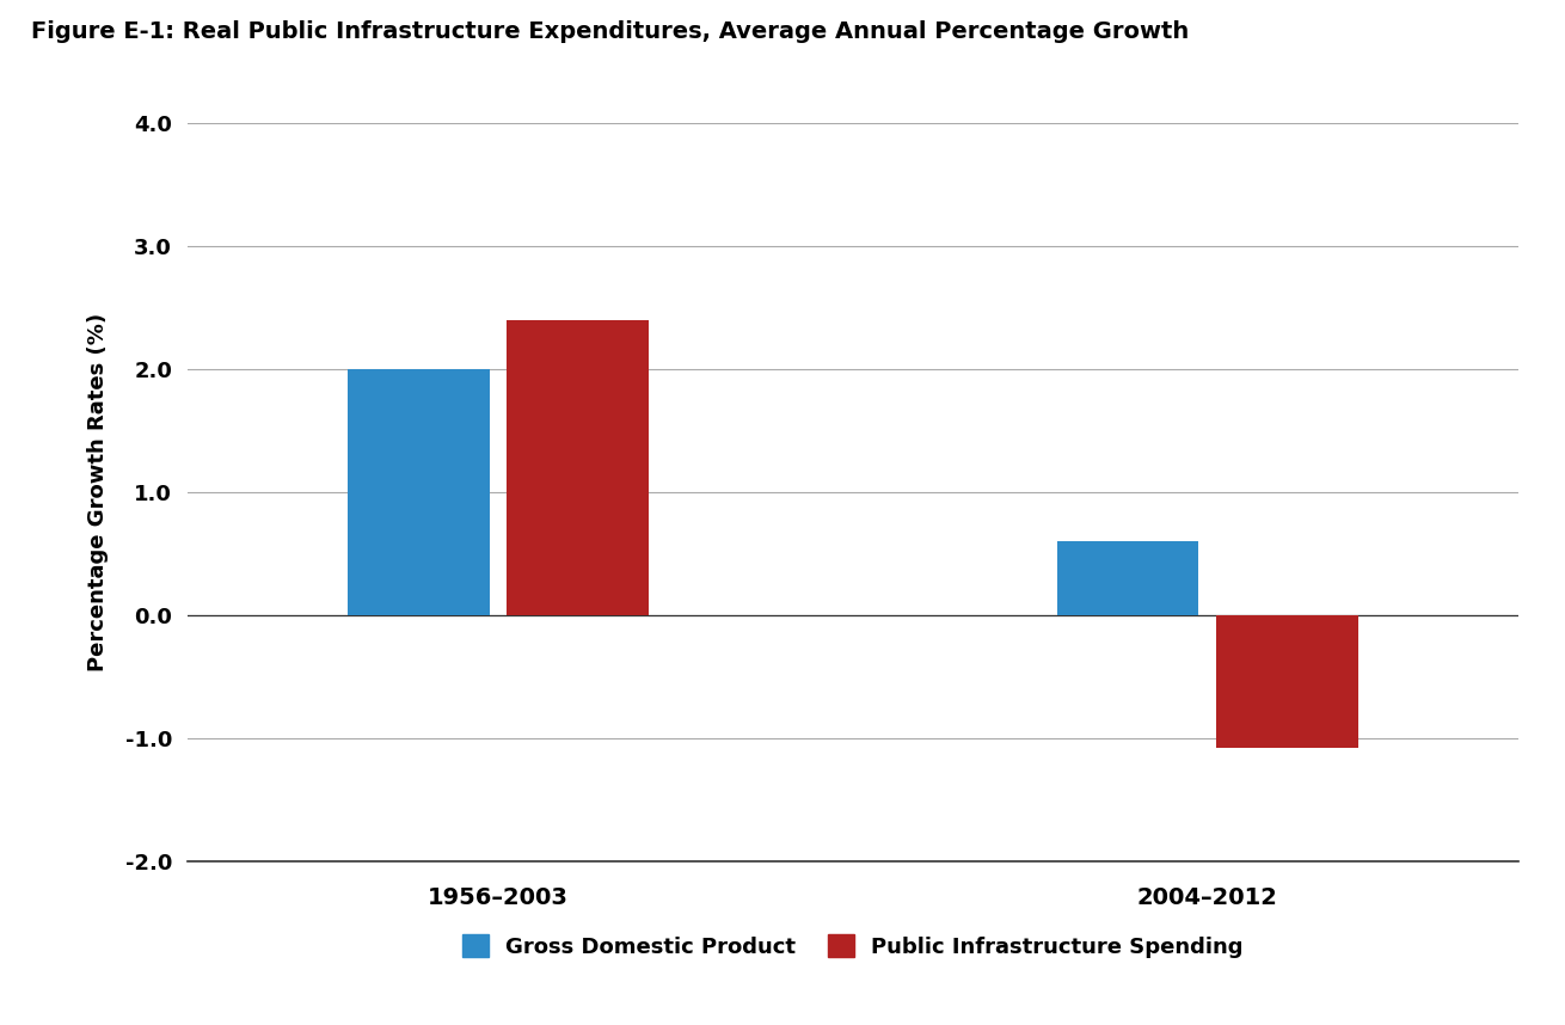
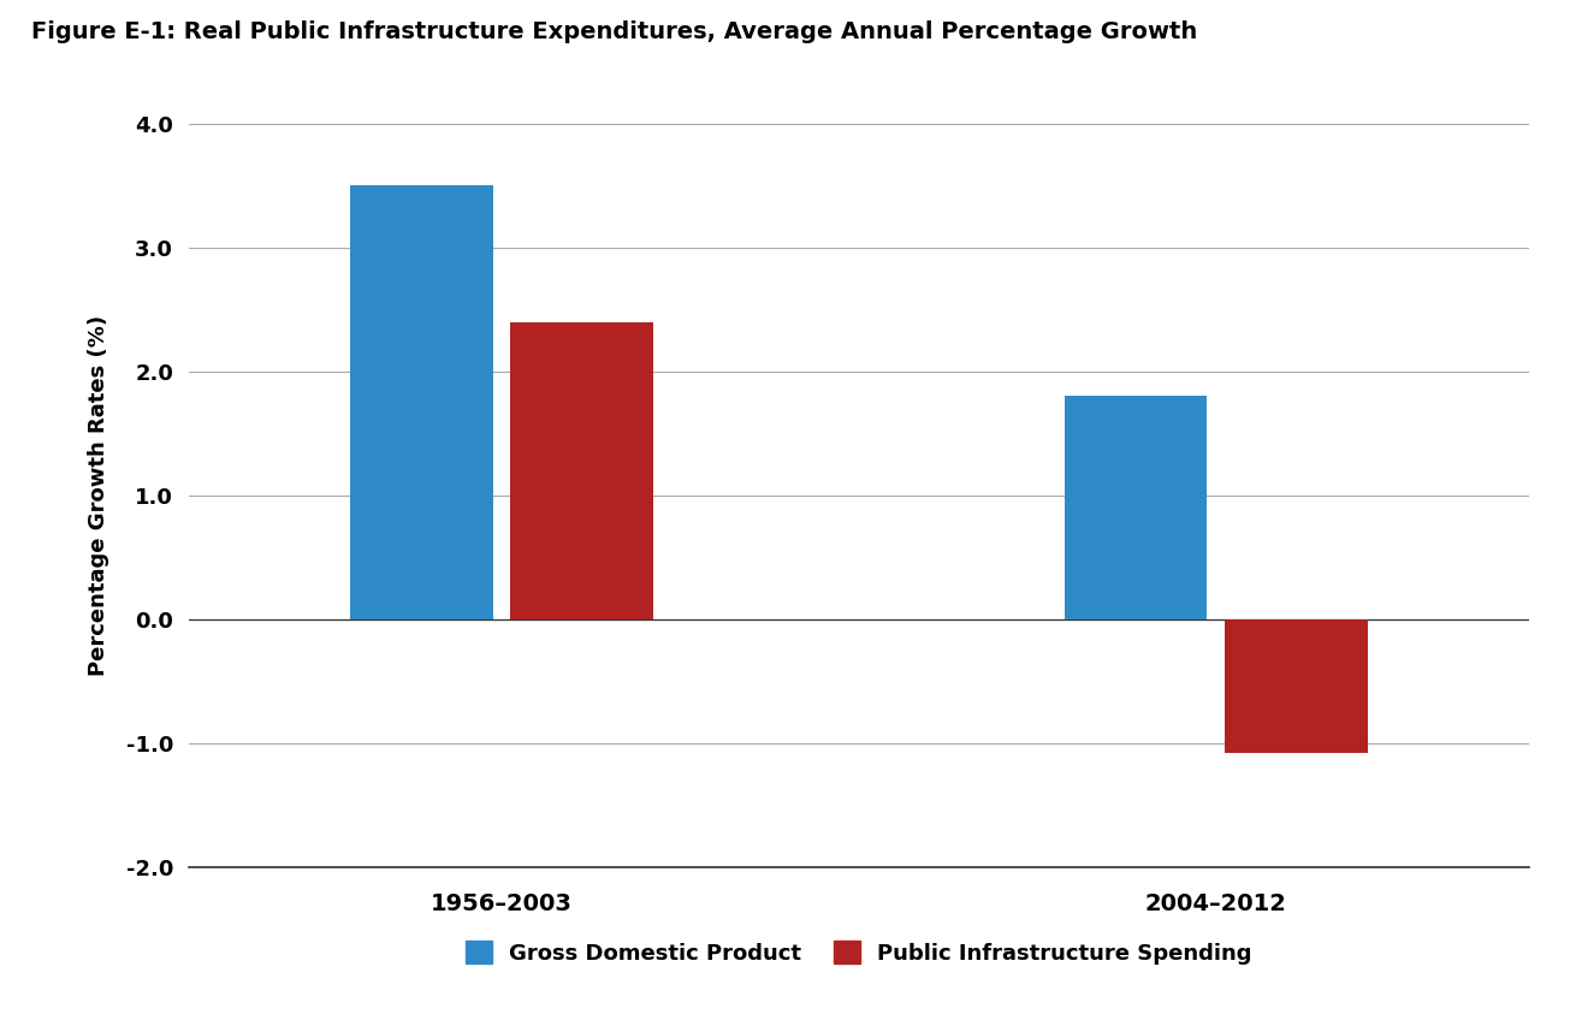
Gross Domestic Product/1956–2003: 2.0 -> 3.5
Gross Domestic Product/2004–2012: 0.6 -> 1.8
